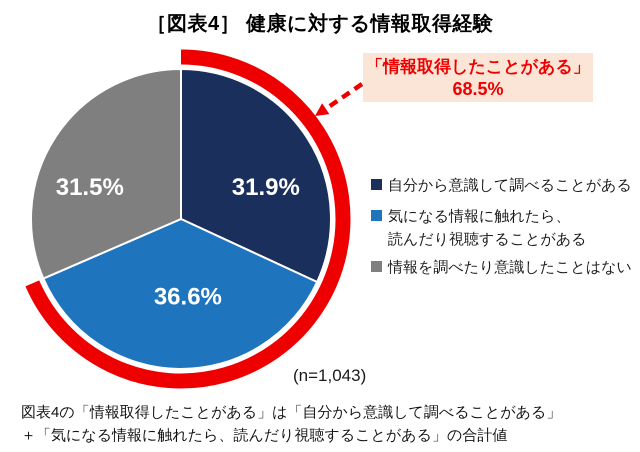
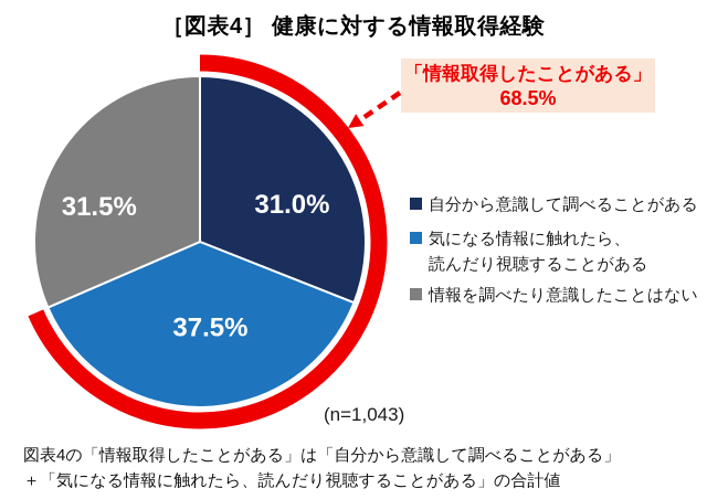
自分から意識して調べることがある: 31.9% -> 31.0%
気になる情報に触れたら、読んだり視聴することがある: 36.6% -> 37.5%
